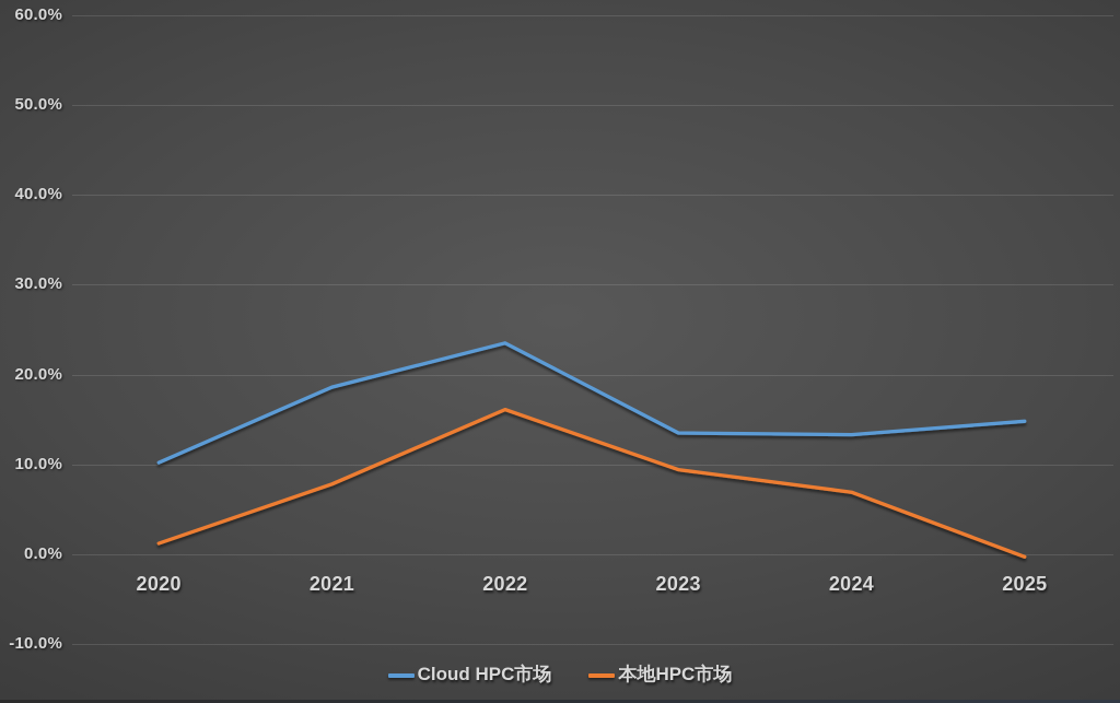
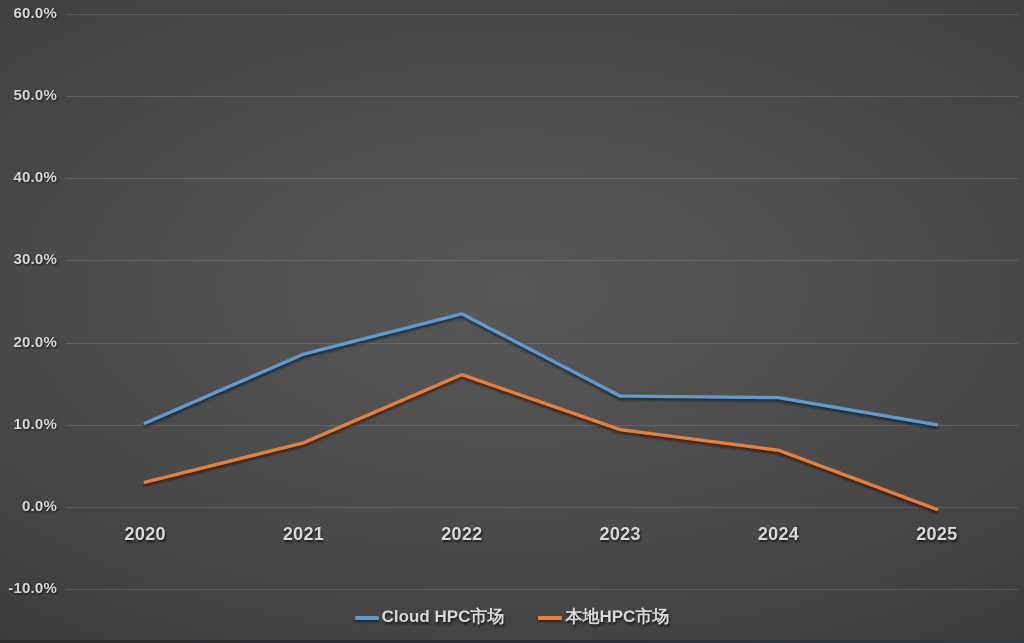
本地HPC市场/2020: 1% -> 3%
Cloud HPC市场/2025: 15% -> 10%
